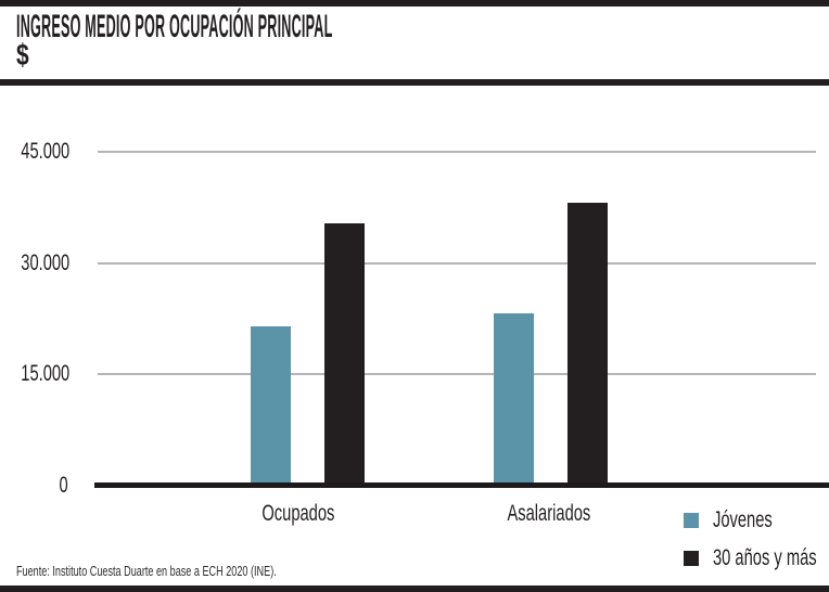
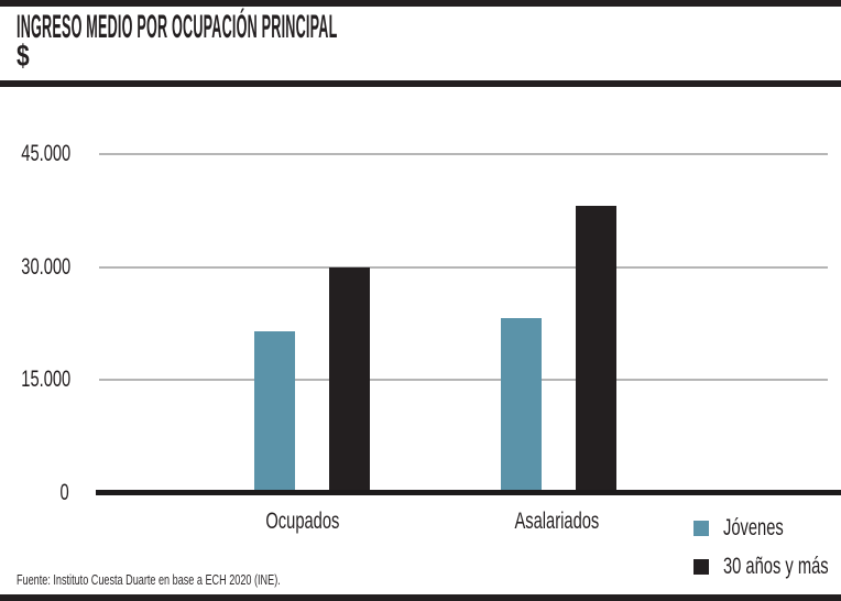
30 años y más/Ocupados: 35000 -> 30000
